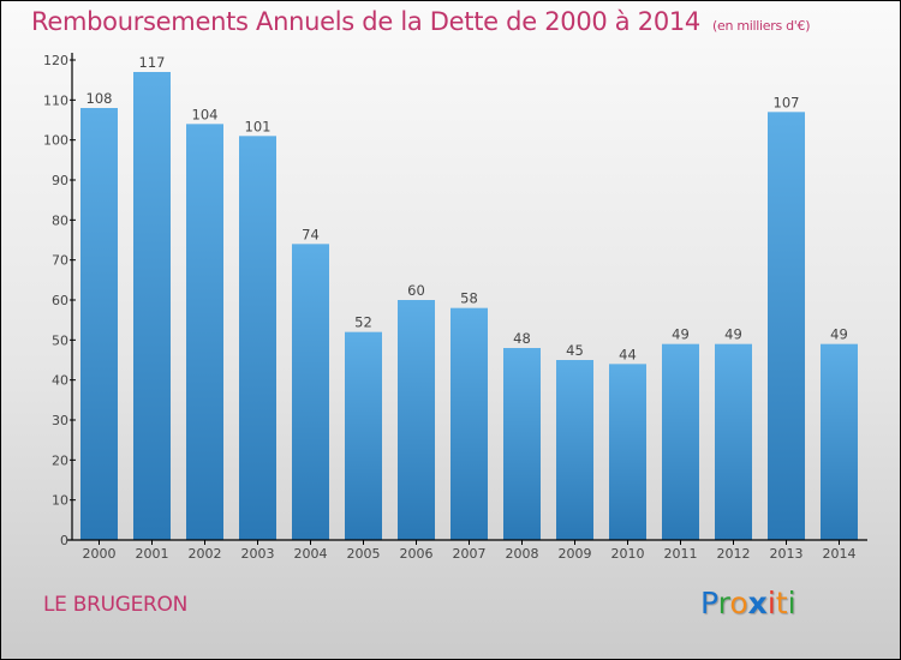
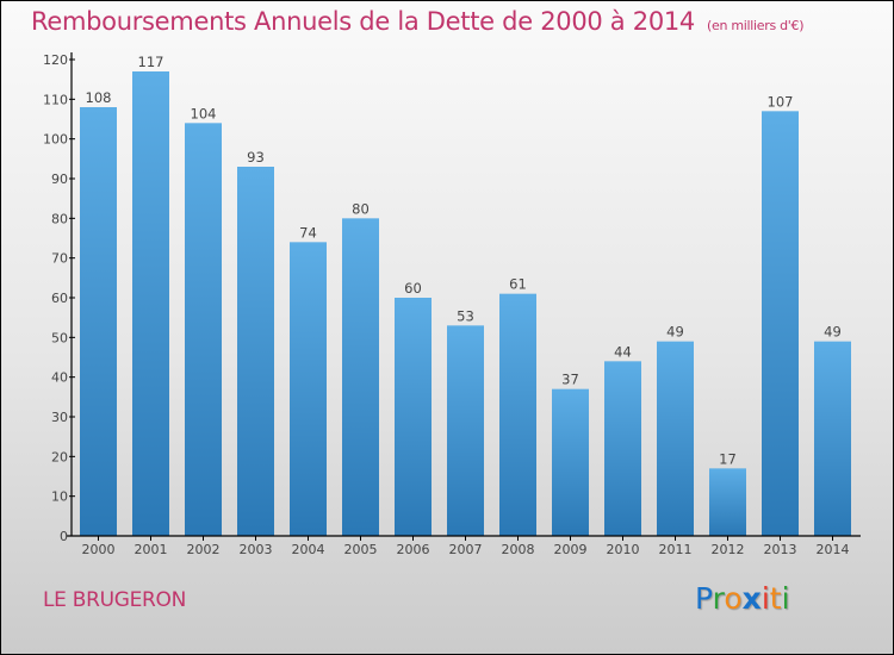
2003: 101 -> 93
2005: 52 -> 80
2007: 58 -> 53
2008: 48 -> 61
2009: 45 -> 37
2012: 49 -> 17
